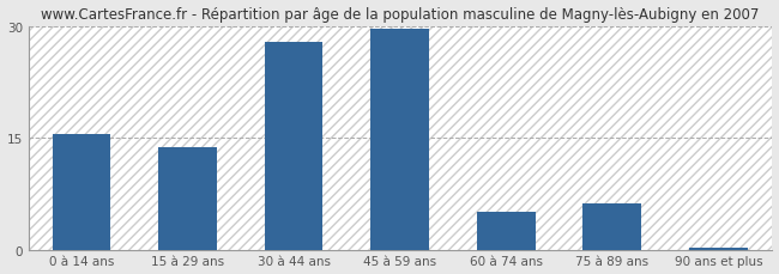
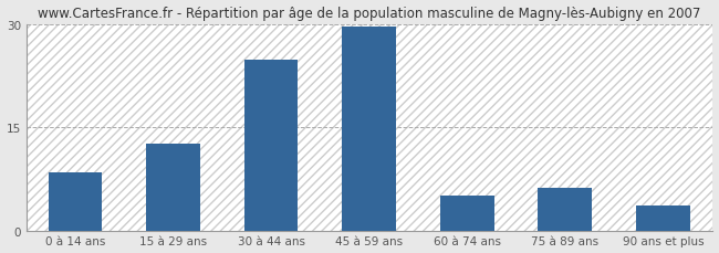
0 à 14 ans: 15.5 -> 8.4
15 à 29 ans: 13.8 -> 12.6
30 à 44 ans: 27.9 -> 24.8
90 ans et plus: 0.3 -> 3.6
